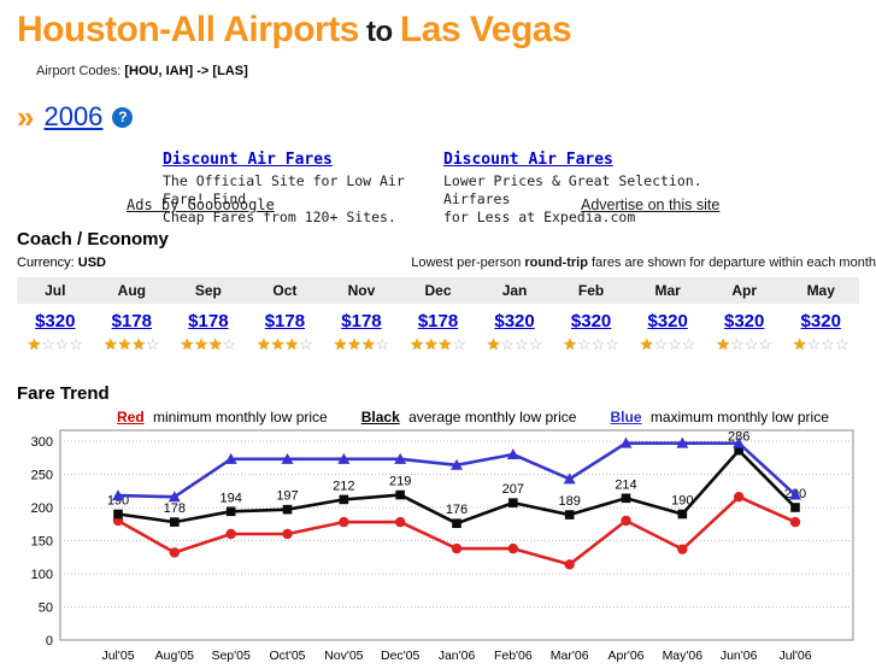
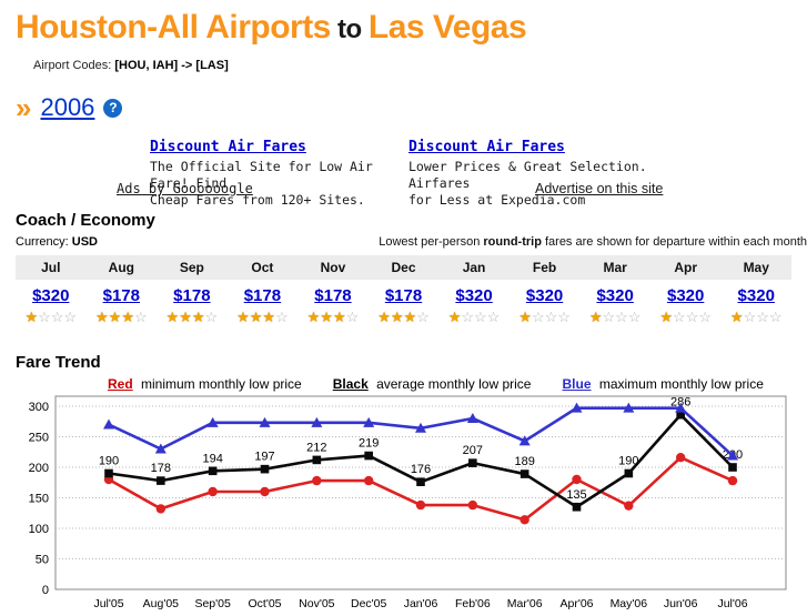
maximum monthly low price/Jul'05: 220 -> 270
maximum monthly low price/Aug'05: 220 -> 230
average monthly low price/Apr'06: 214 -> 135
